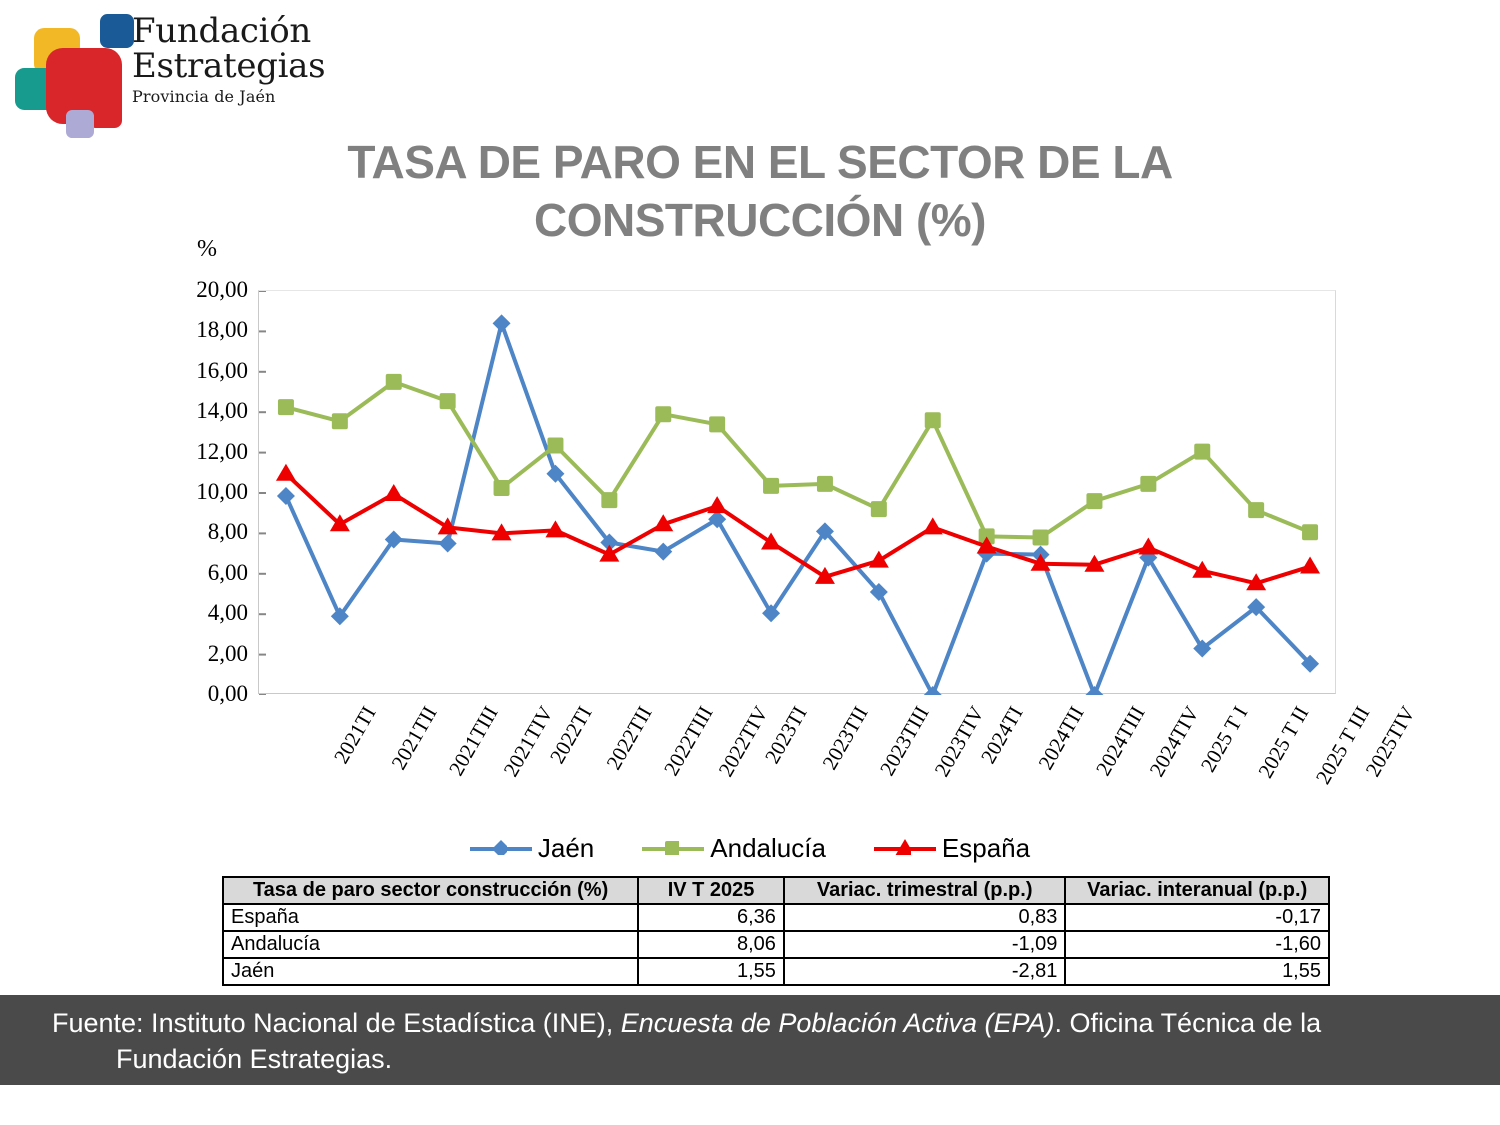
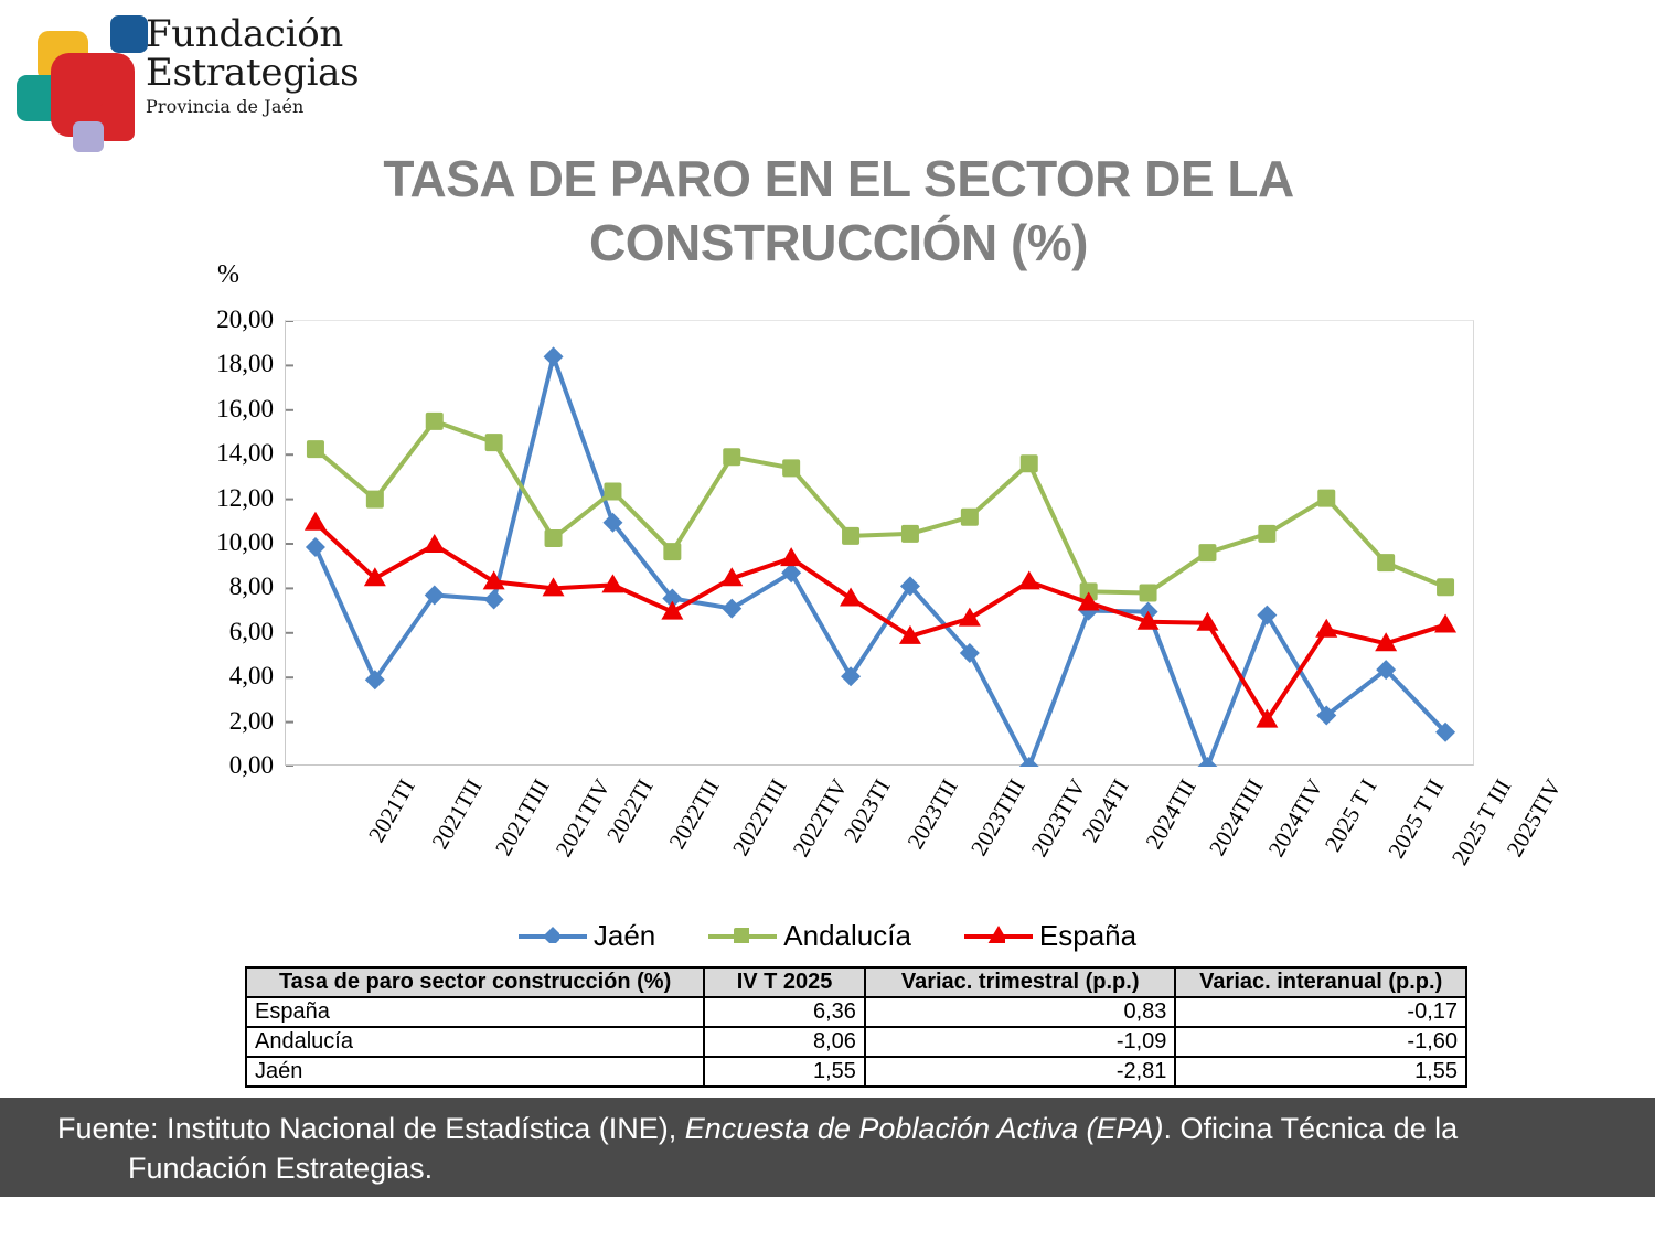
Andalucía/2021TII: 13,6 -> 12,0
Andalucía/2023TIV: 9,2 -> 11,2
España/2025 T I: 7,3 -> 2,1
